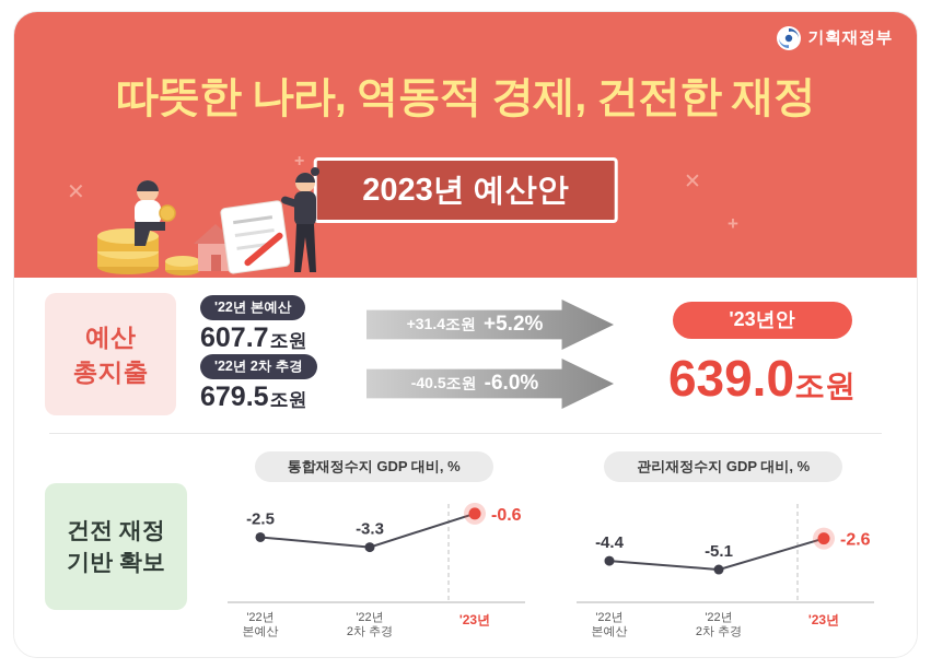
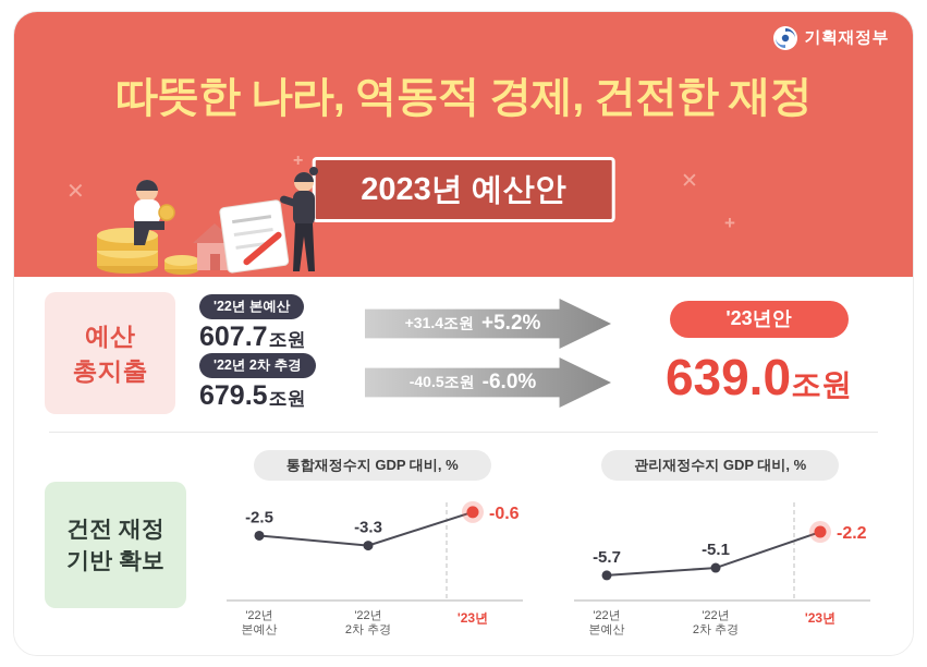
관리재정수지 GDP 대비, %/'22년 본예산: -4.4 -> -5.7
관리재정수지 GDP 대비, %/'23년: -2.6 -> -2.2
